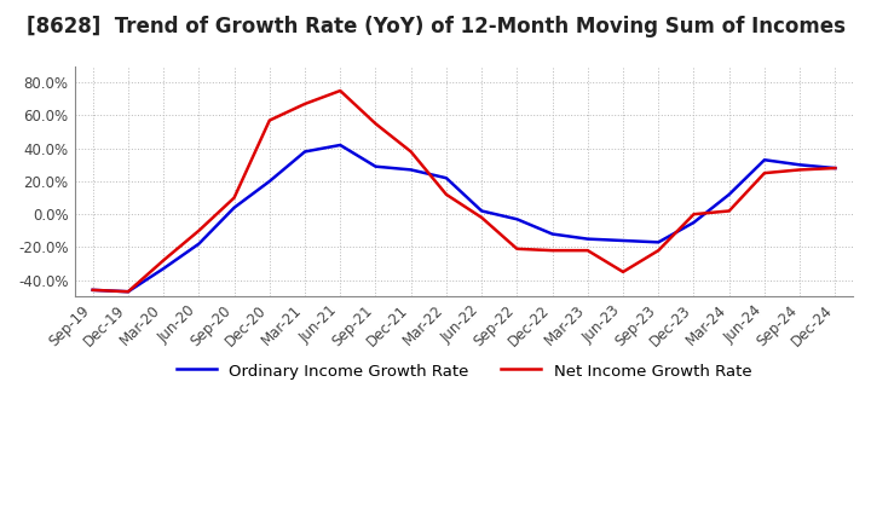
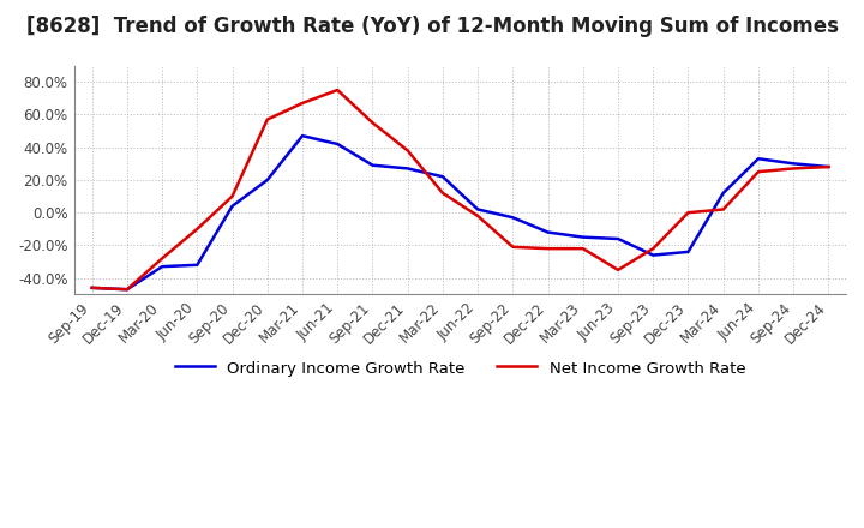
Ordinary Income Growth Rate/Jun-20: -18% -> -32%
Ordinary Income Growth Rate/Mar-21: 38% -> 47%
Ordinary Income Growth Rate/Sep-23: -17% -> -26%
Ordinary Income Growth Rate/Dec-23: -5% -> -24%
